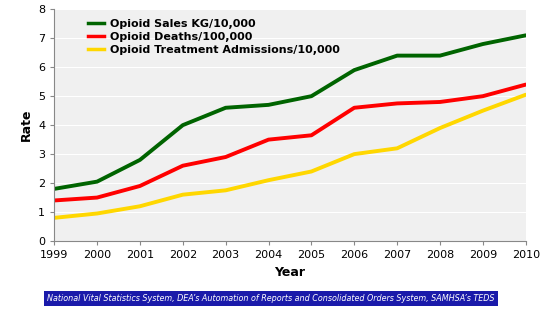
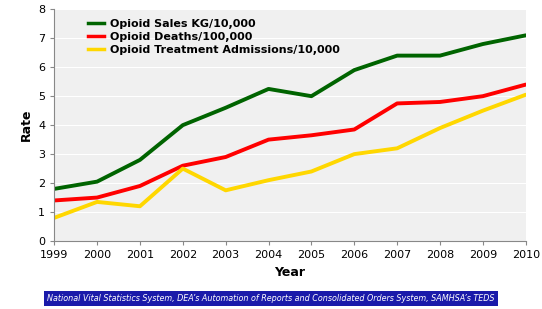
Opioid Treatment Admissions/10,000/2000: 0.95 -> 1.35
Opioid Treatment Admissions/10,000/2002: 1.60 -> 2.50
Opioid Sales KG/10,000/2004: 4.70 -> 5.25
Opioid Deaths/100,000/2006: 4.60 -> 3.85
